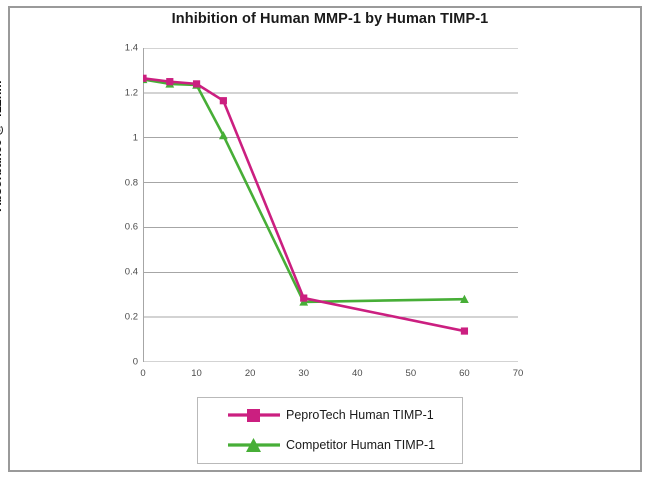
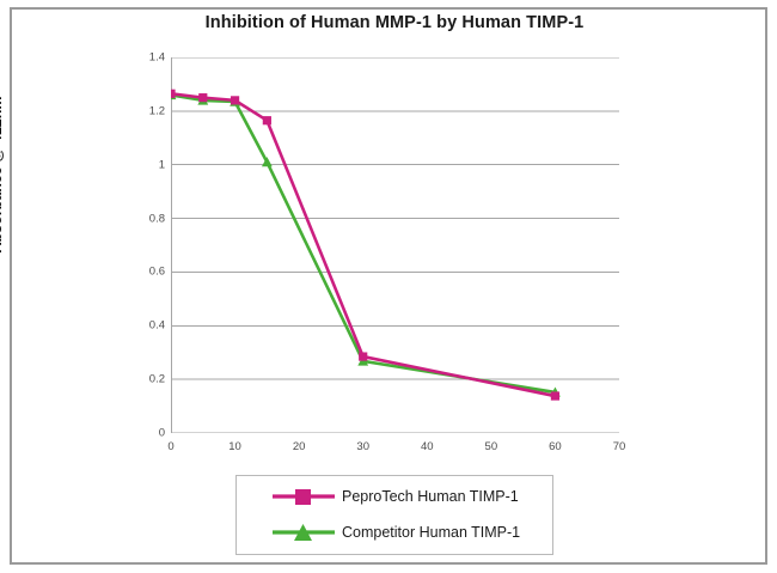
Competitor Human TIMP-1/60: 0.28 -> 0.15
